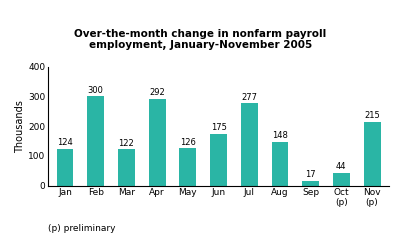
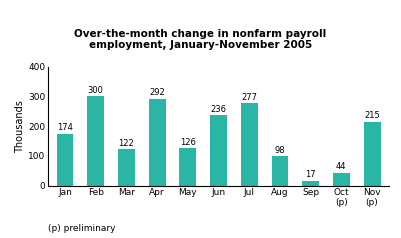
Jan: 124 -> 174
Jun: 175 -> 236
Aug: 148 -> 98
